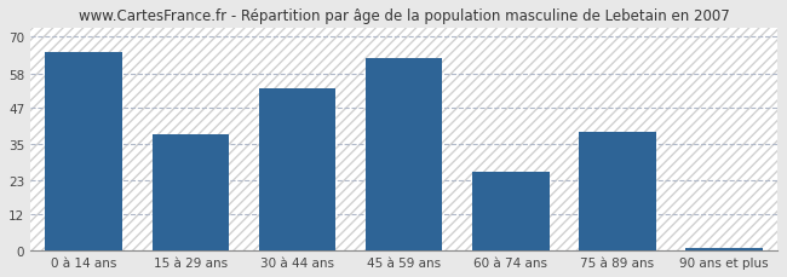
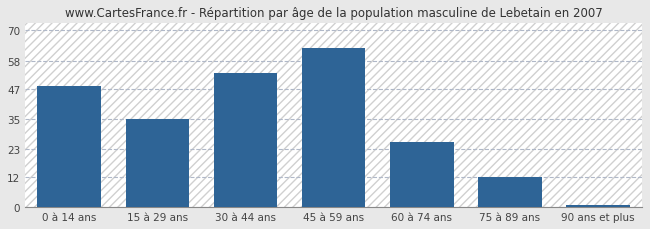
0 à 14 ans: 65 -> 48
15 à 29 ans: 38 -> 35
75 à 89 ans: 39 -> 12
